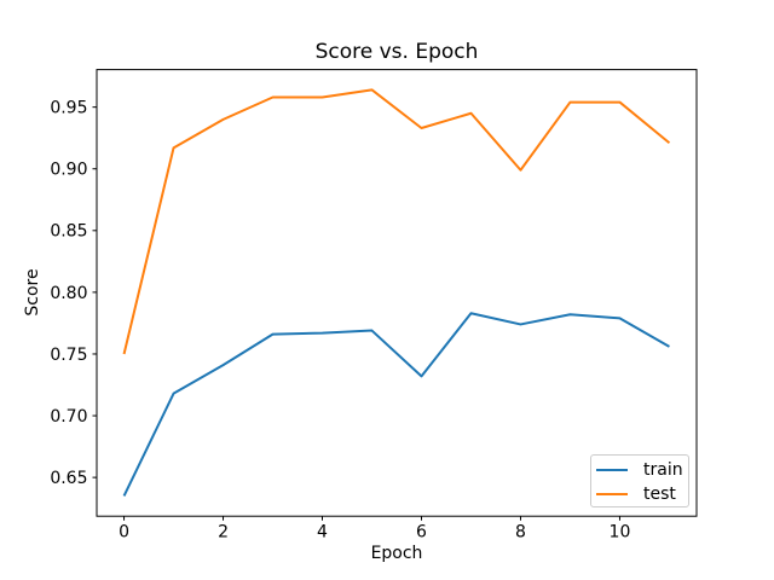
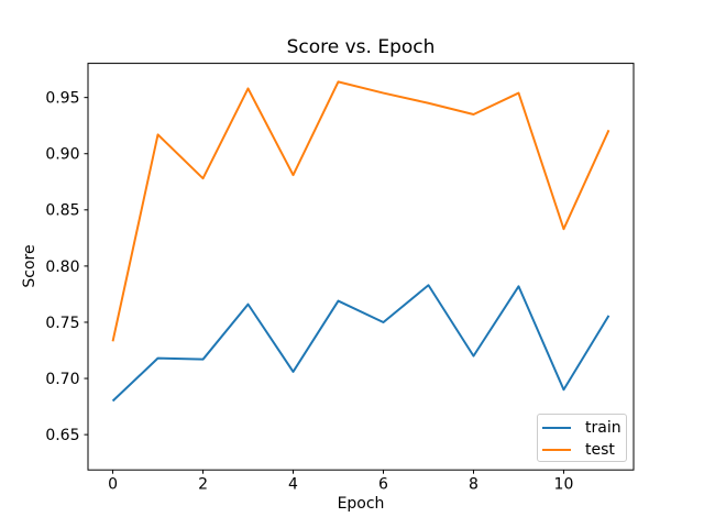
train/0: 0.635 -> 0.680
test/0: 0.750 -> 0.733
train/2: 0.741 -> 0.717
test/2: 0.940 -> 0.878
train/4: 0.767 -> 0.706
test/4: 0.958 -> 0.881
train/6: 0.732 -> 0.750
test/6: 0.933 -> 0.954
train/8: 0.774 -> 0.720
test/8: 0.899 -> 0.935
train/10: 0.779 -> 0.690
test/10: 0.954 -> 0.833
